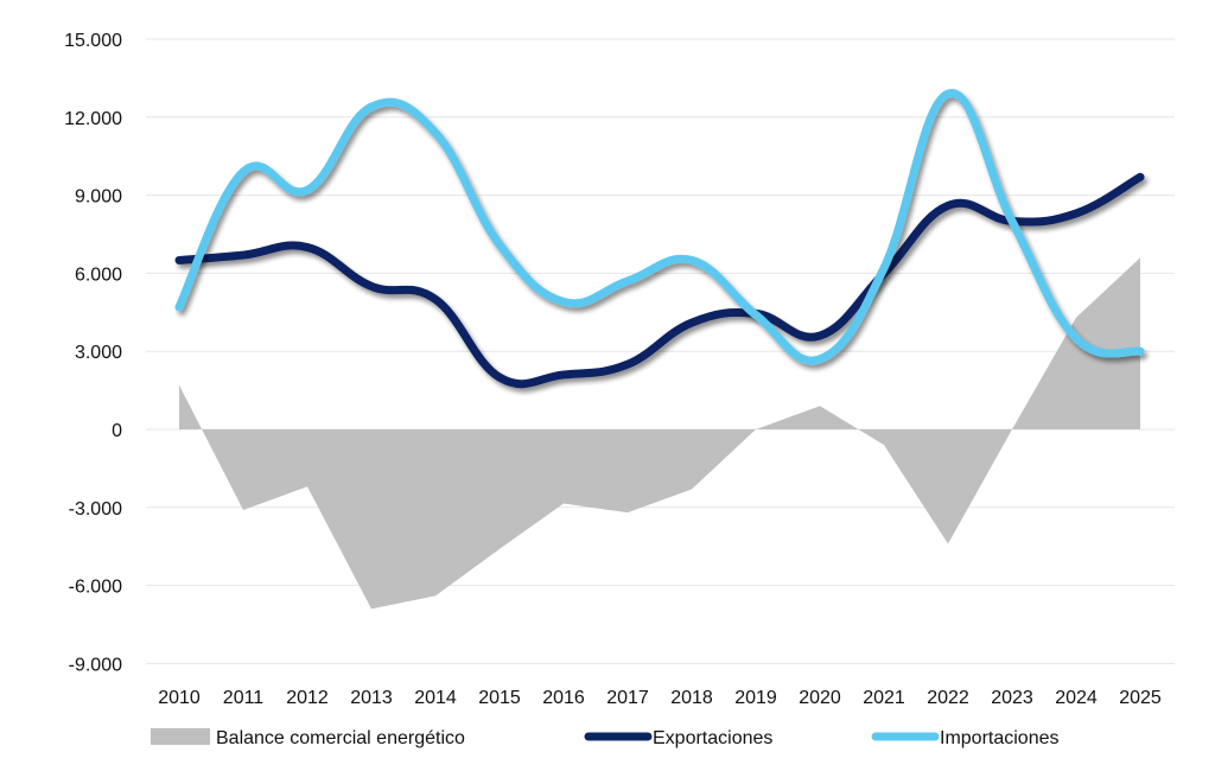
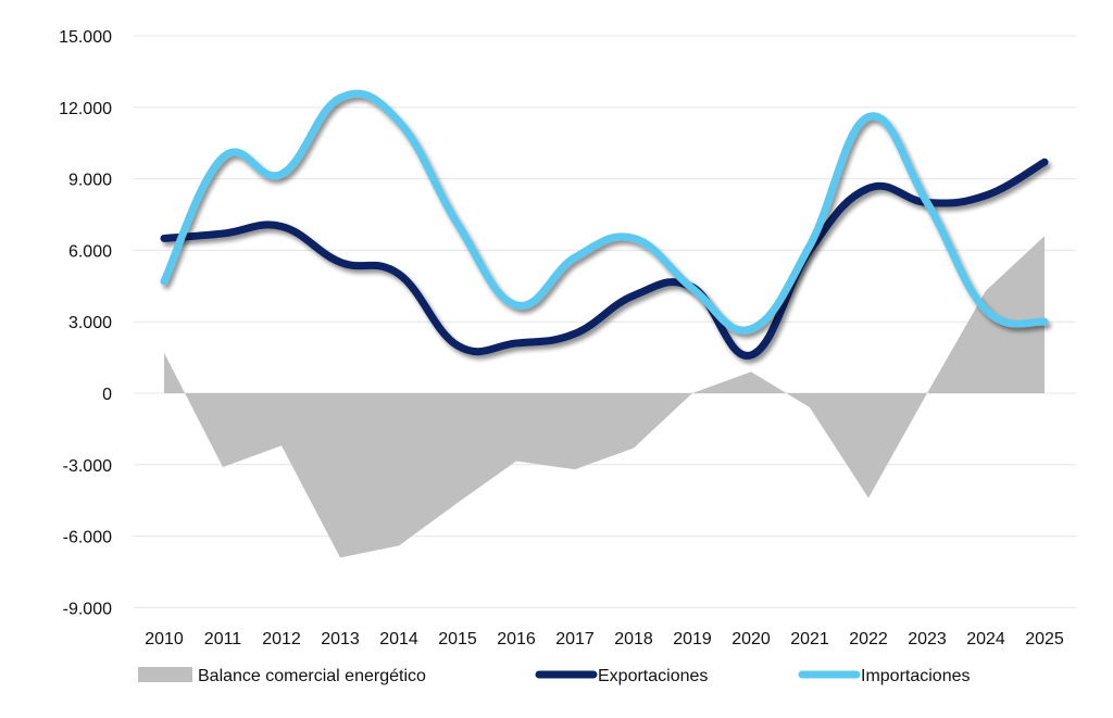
Importaciones/2016: 4900 -> 3700
Exportaciones/2020: 3600 -> 1600
Importaciones/2022: 12900 -> 11600
